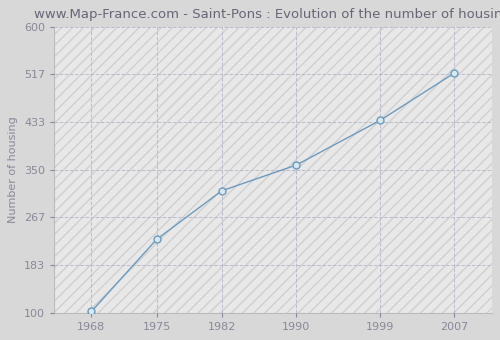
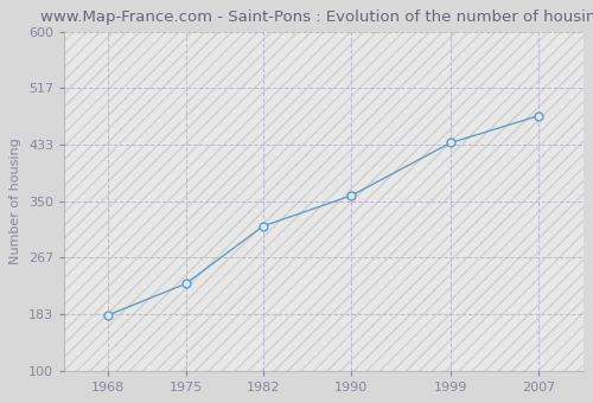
1968: 102 -> 182
2007: 519 -> 476
